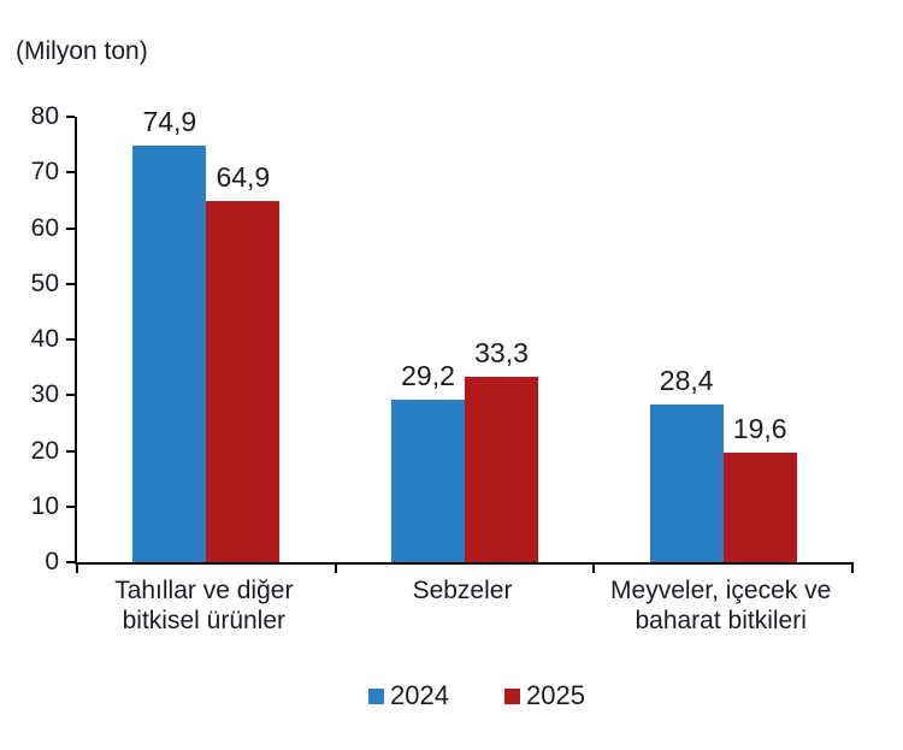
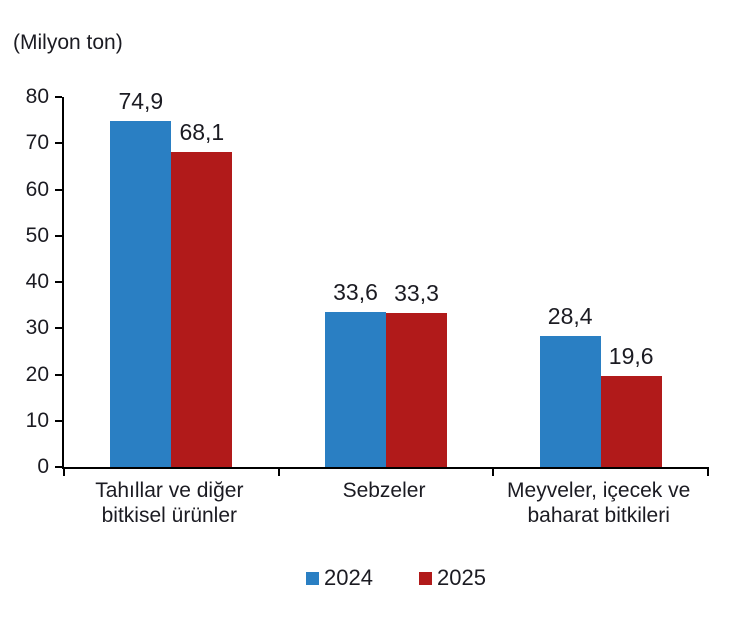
2025/Tahıllar ve diğer bitkisel ürünler: 64,9 -> 68,1
2024/Sebzeler: 29,2 -> 33,6
